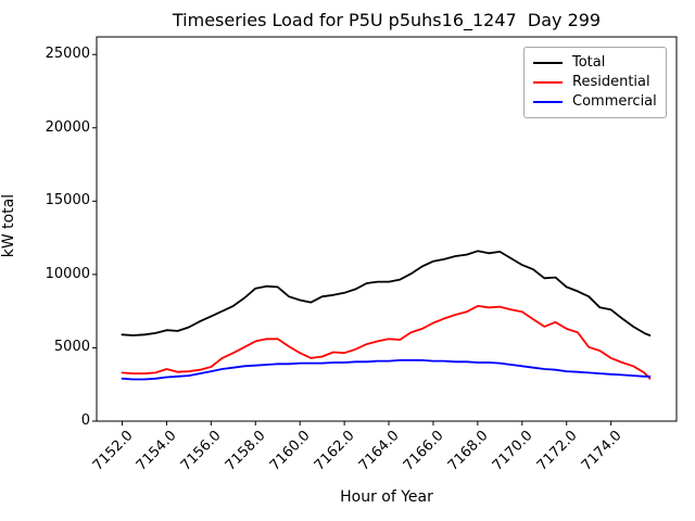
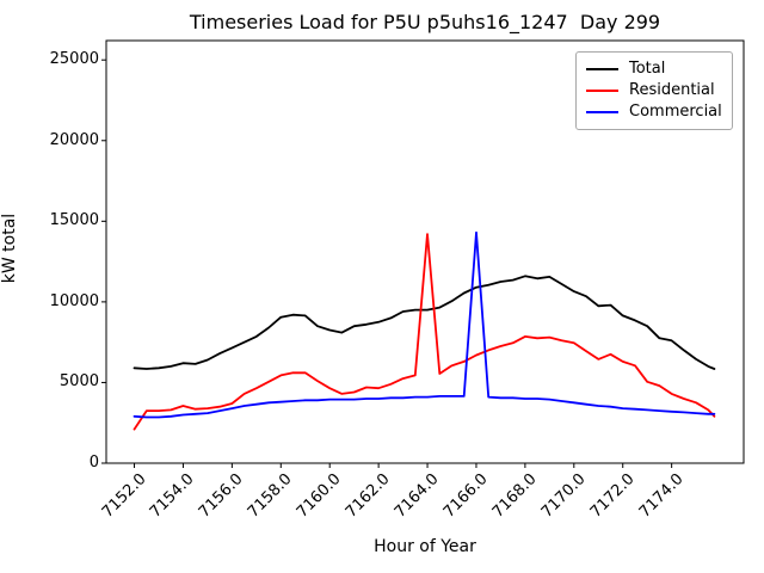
Residential/7152.0: 3300 -> 2100
Residential/7164.0: 5600 -> 14200
Commercial/7166.0: 4100 -> 14300
